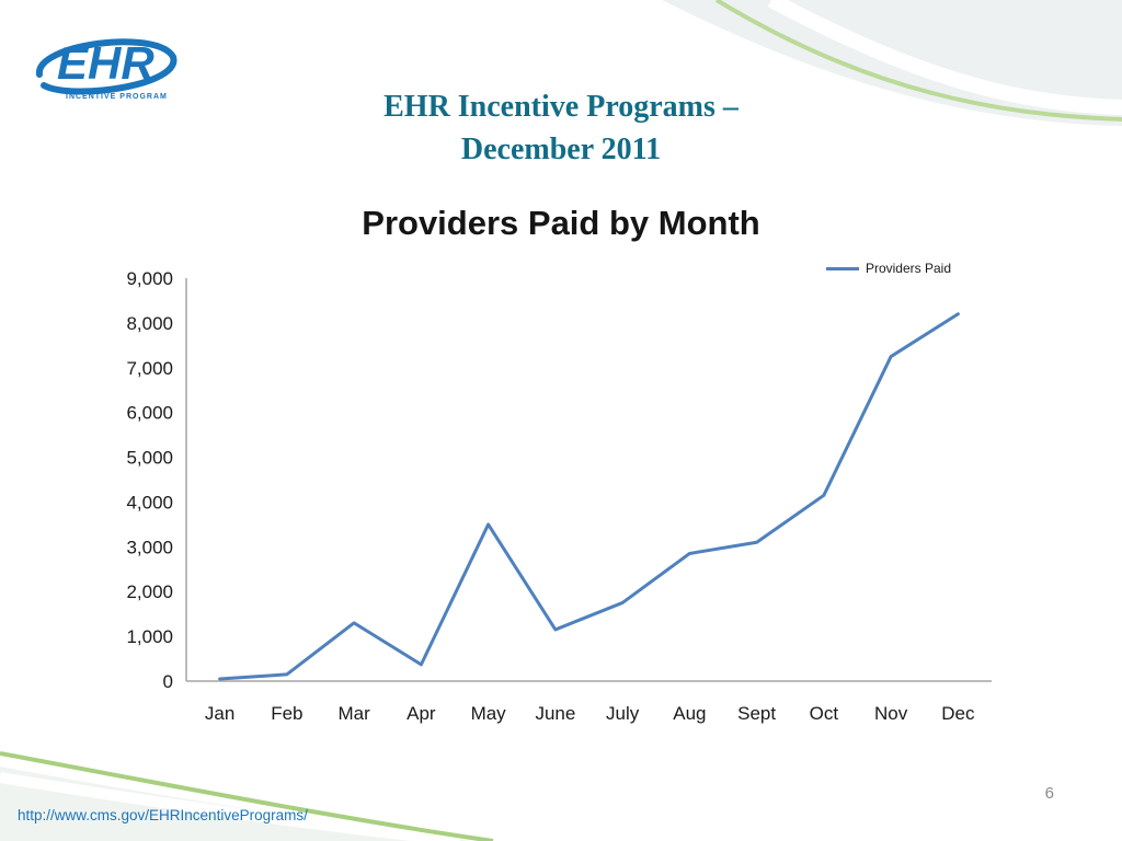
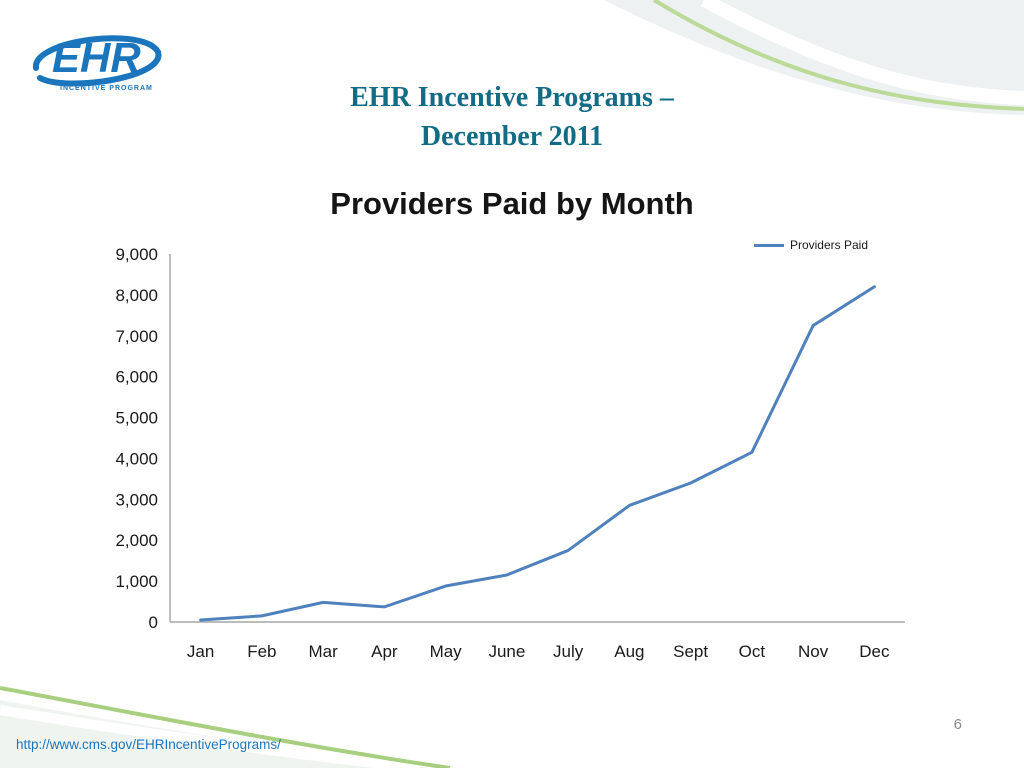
Mar: 1300 -> 500
May: 3500 -> 900
Sept: 3100 -> 3400
